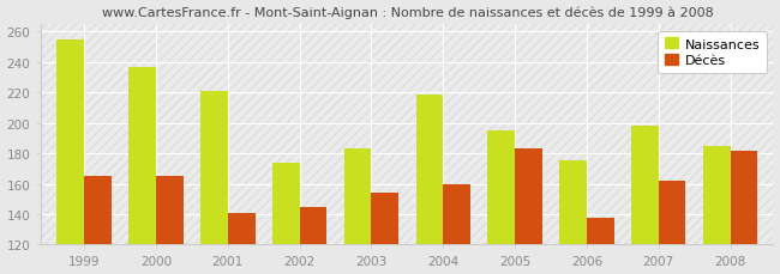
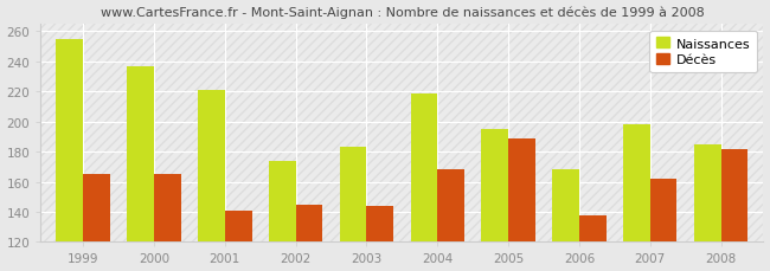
Décès/2003: 154 -> 144
Décès/2004: 160 -> 168
Décès/2005: 183 -> 189
Naissances/2006: 175 -> 168
